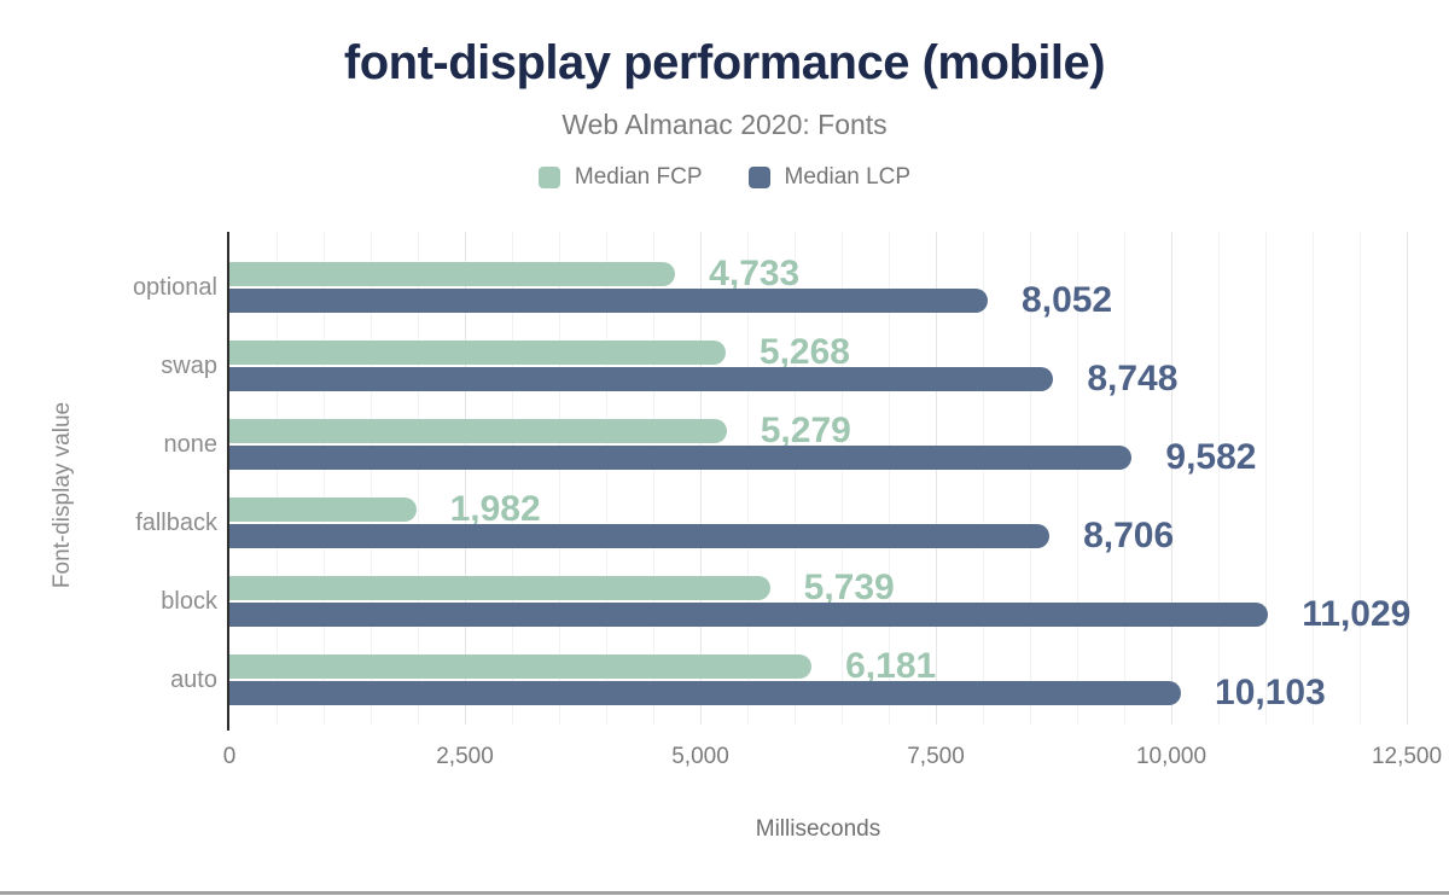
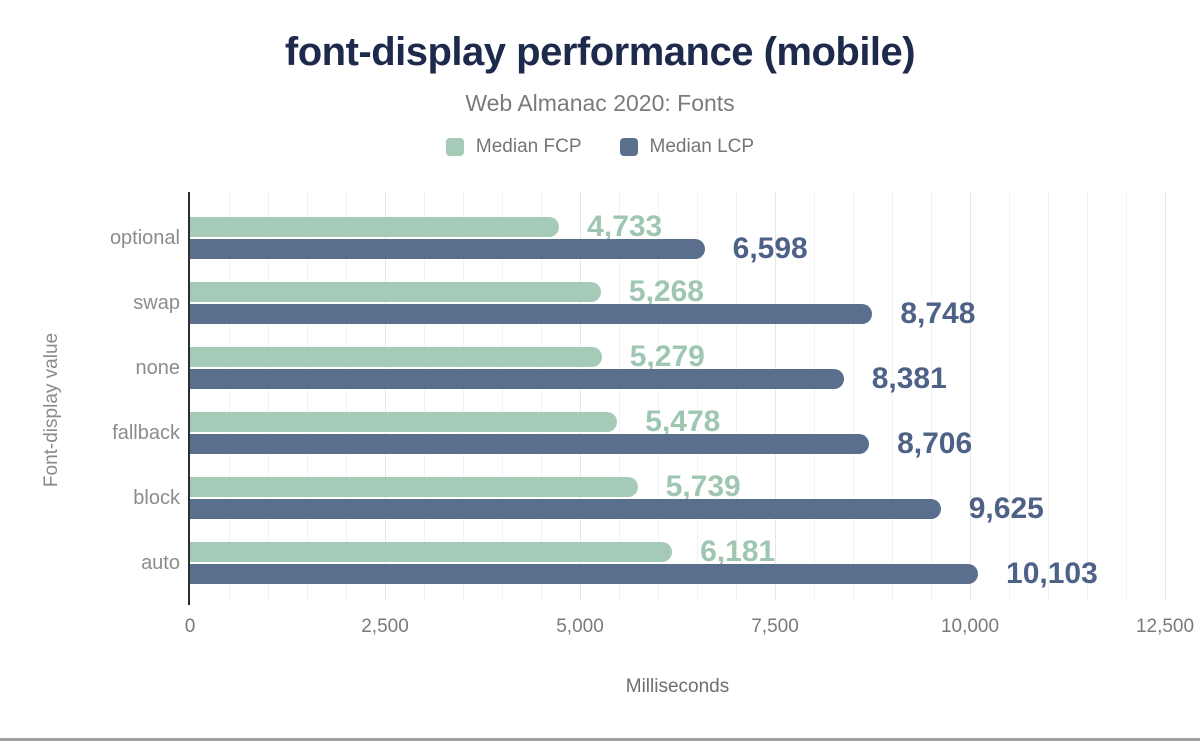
Median LCP/optional: 8,052 -> 6,598
Median LCP/none: 9,582 -> 8,381
Median FCP/fallback: 1,982 -> 5,478
Median LCP/block: 11,029 -> 9,625
